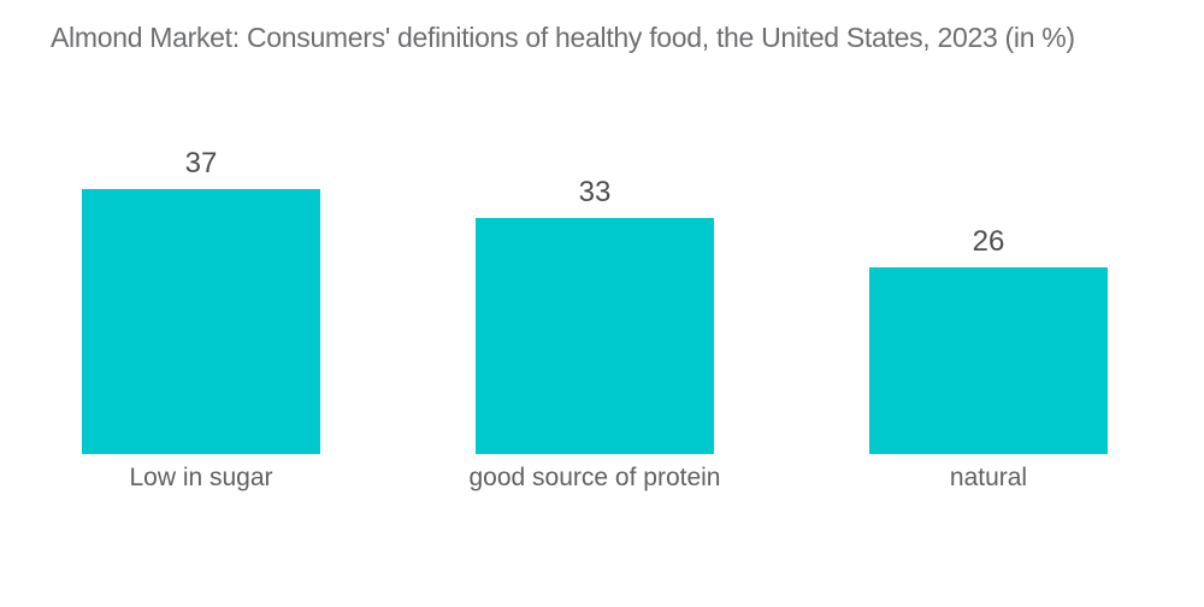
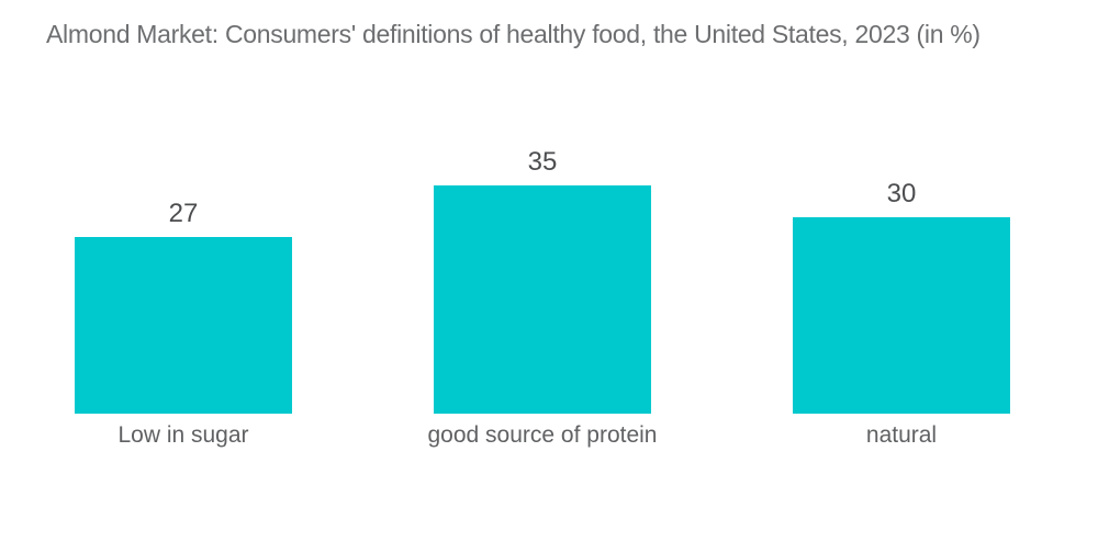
Low in sugar: 37 -> 27
good source of protein: 33 -> 35
natural: 26 -> 30
